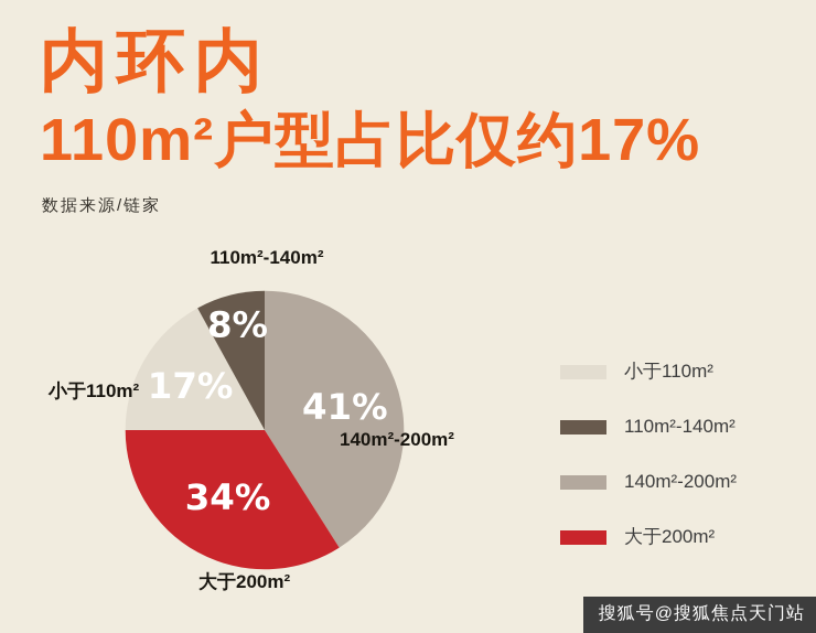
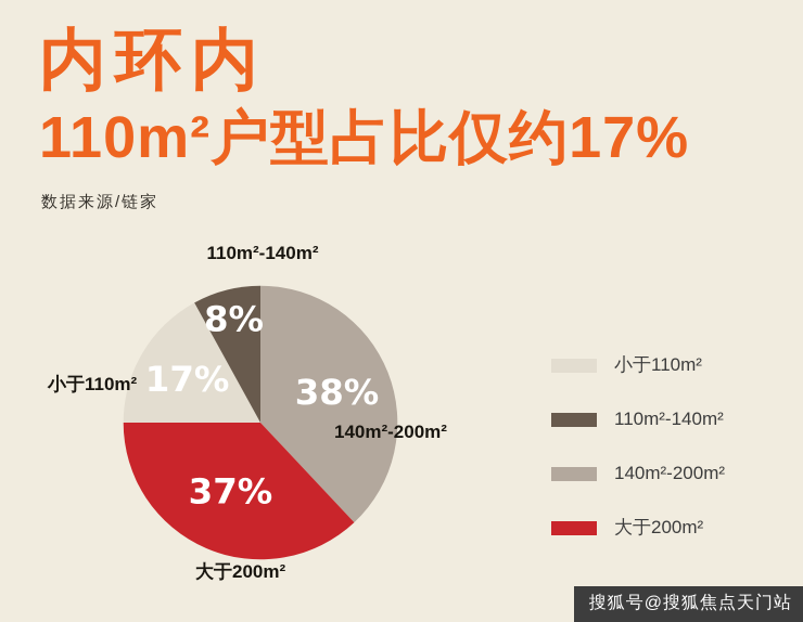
140m²-200m²: 41% -> 38%
大于200m²: 34% -> 37%
